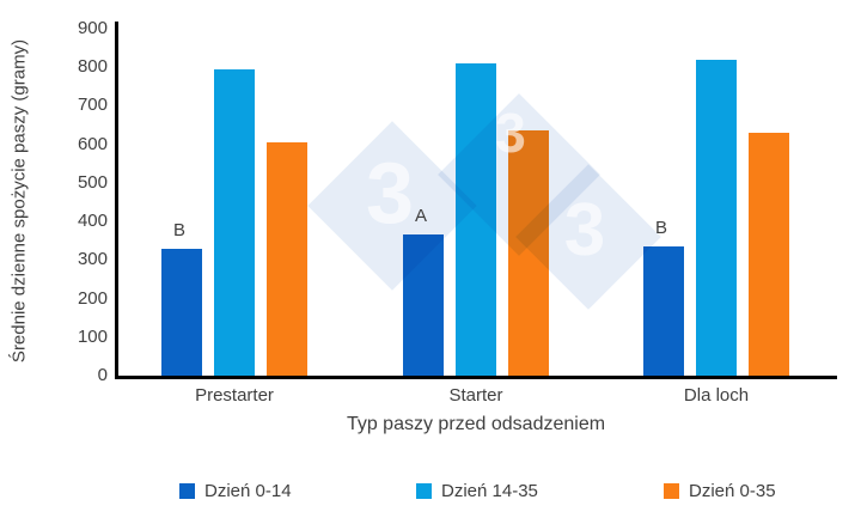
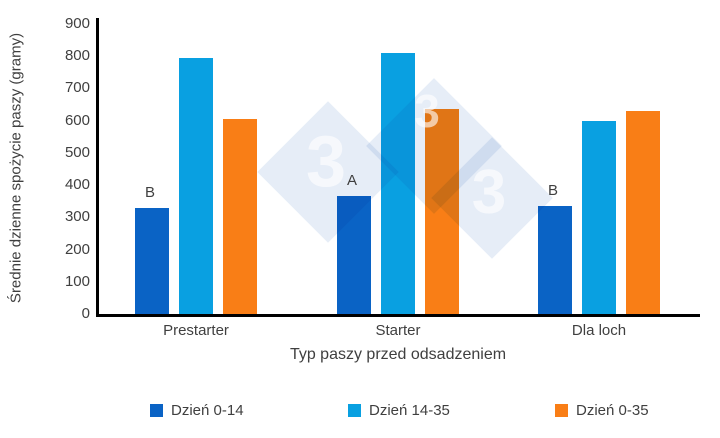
Dzień 14-35/Dla loch: 820 -> 600
